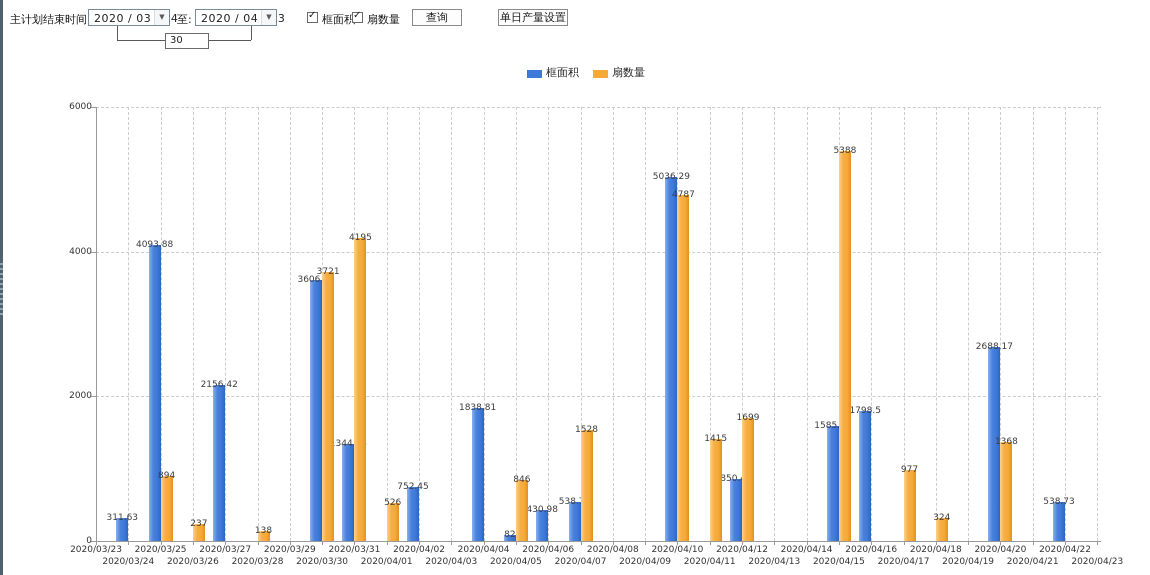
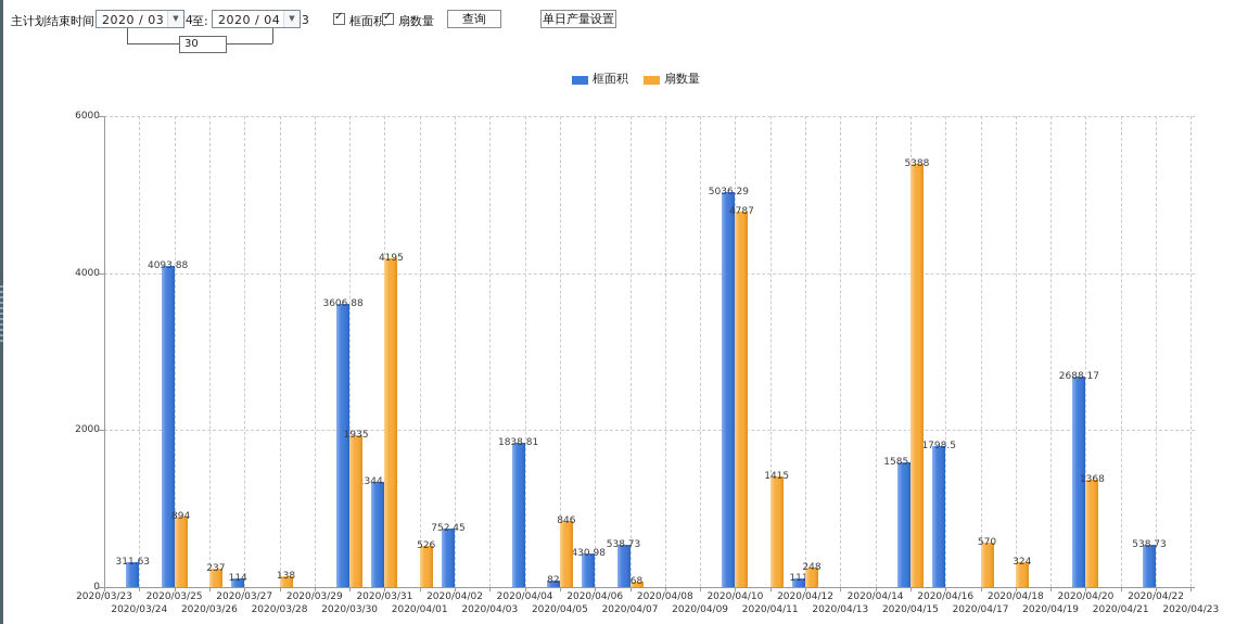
框面积/2020/03/27: 2156.42 -> 114
扇数量/2020/03/30: 3721 -> 1935
扇数量/2020/04/07: 1528 -> 68
框面积/2020/04/12: 850.43 -> 111
扇数量/2020/04/12: 1699 -> 248
扇数量/2020/04/17: 977 -> 570
